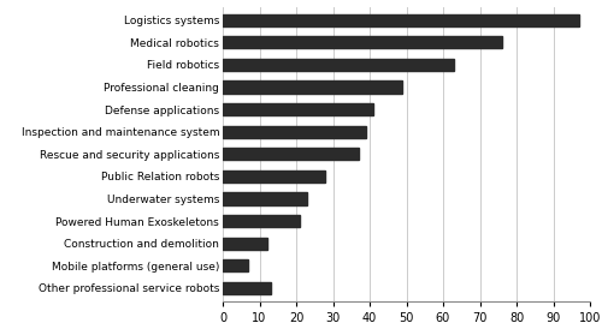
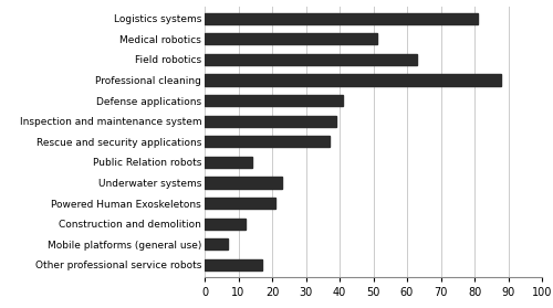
Logistics systems: 97 -> 81
Medical robotics: 76 -> 51
Professional cleaning: 49 -> 88
Public Relation robots: 28 -> 14
Other professional service robots: 13 -> 17
